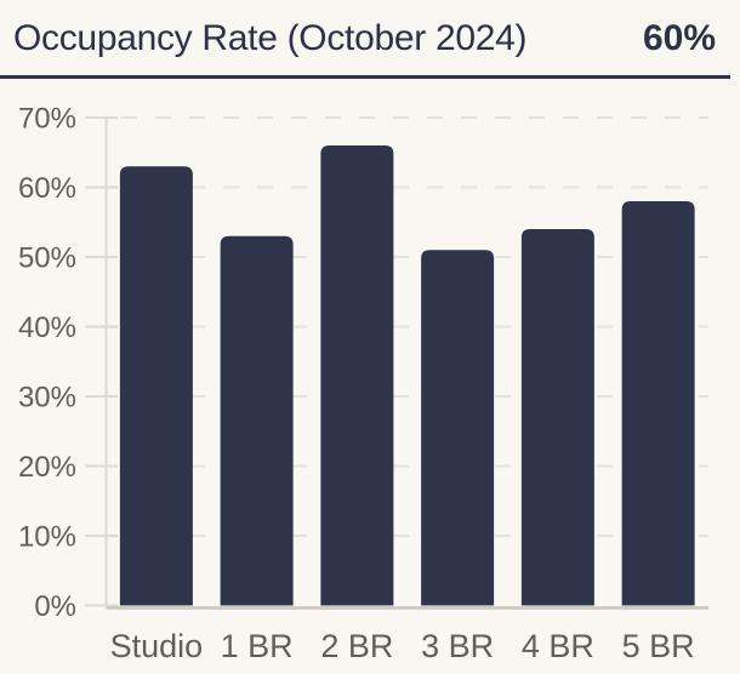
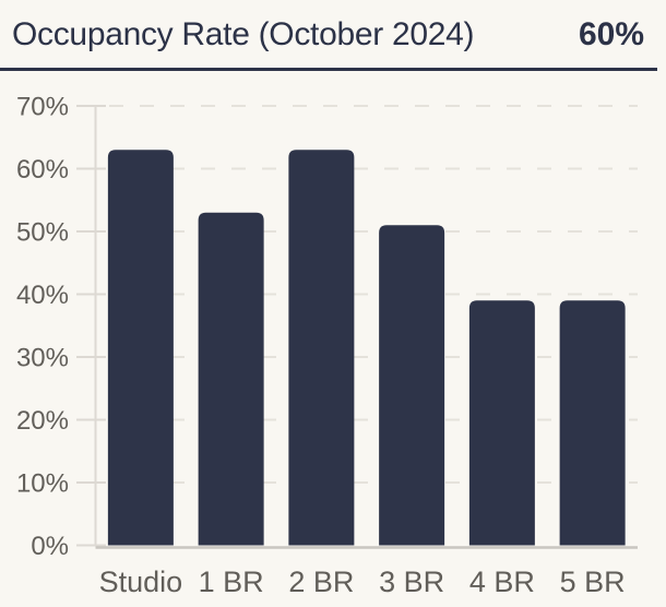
2 BR: 66% -> 63%
4 BR: 54% -> 39%
5 BR: 58% -> 39%
